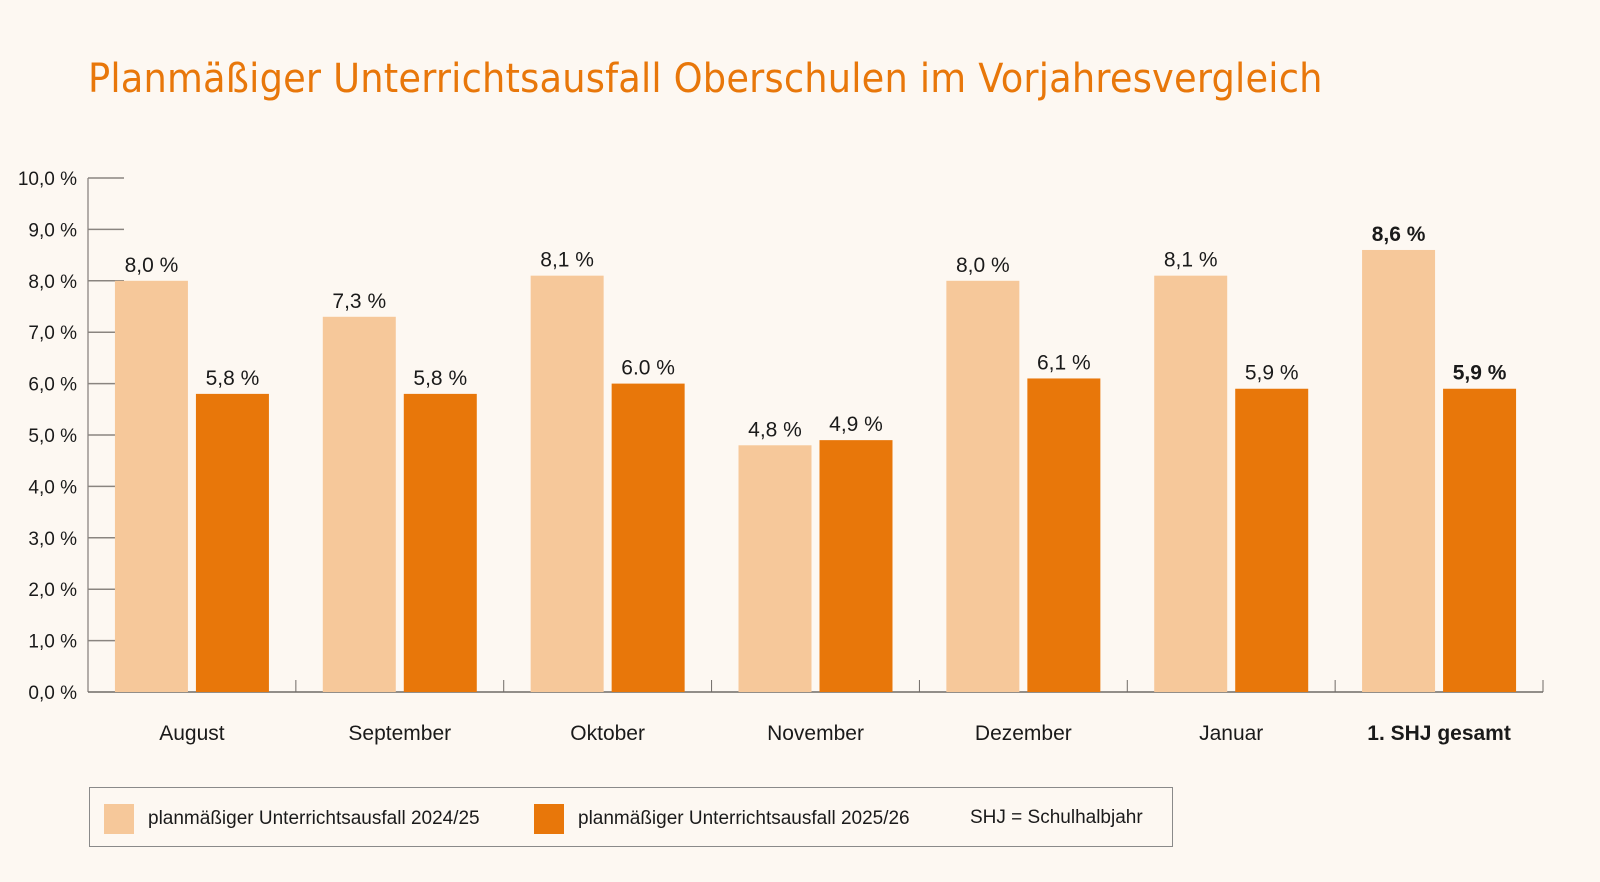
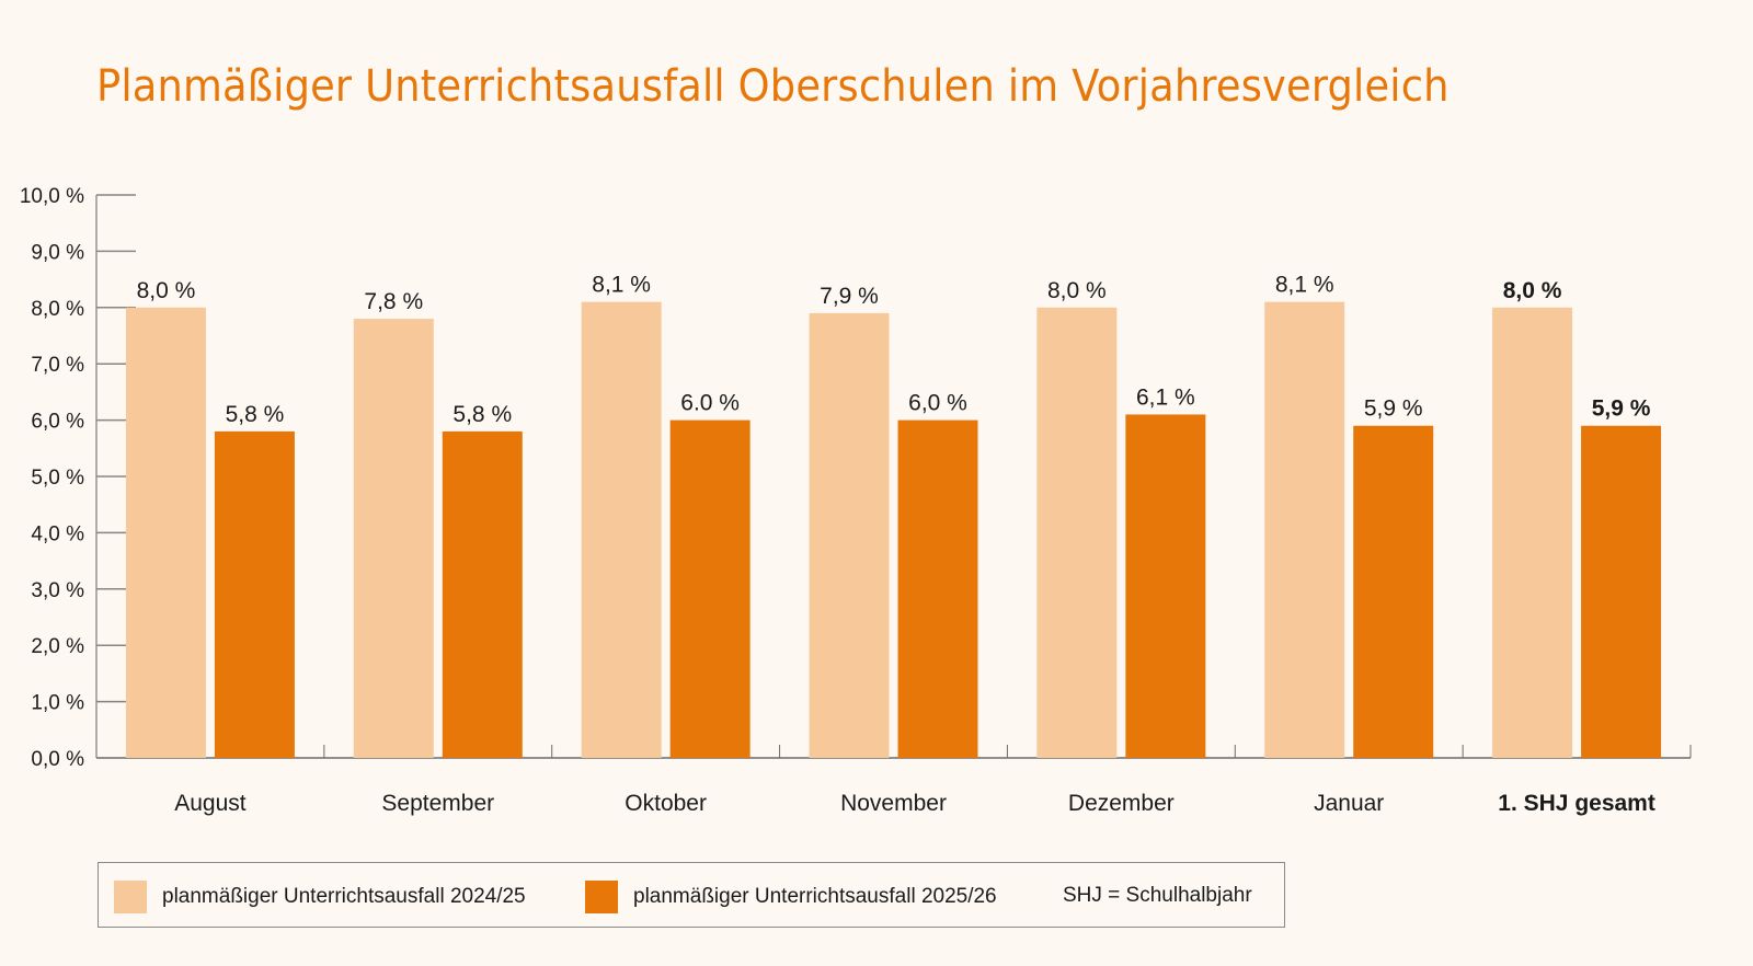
planmäßiger Unterrichtsausfall 2024/25/September: 7,3 -> 7,8
planmäßiger Unterrichtsausfall 2024/25/November: 4,8 -> 7,9
planmäßiger Unterrichtsausfall 2025/26/November: 4,9 -> 6,0
planmäßiger Unterrichtsausfall 2024/25/1. SHJ gesamt: 8,6 -> 8,0
